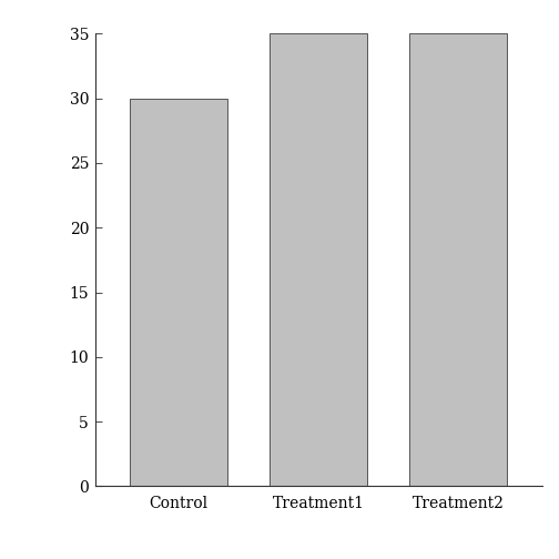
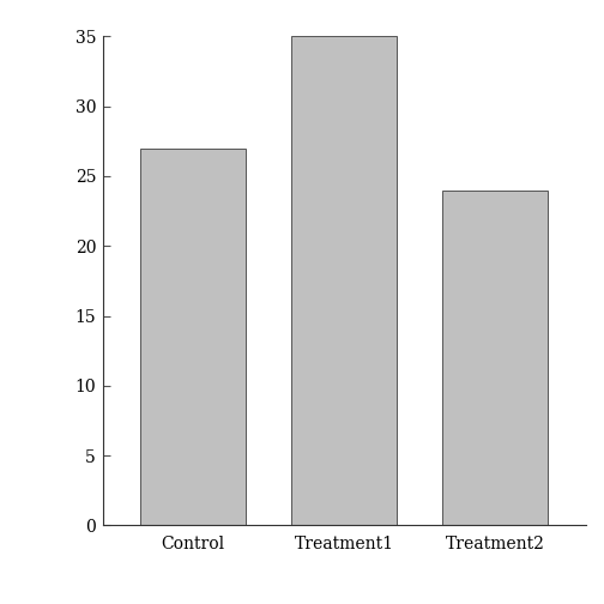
Control: 30 -> 27
Treatment2: 35 -> 24
